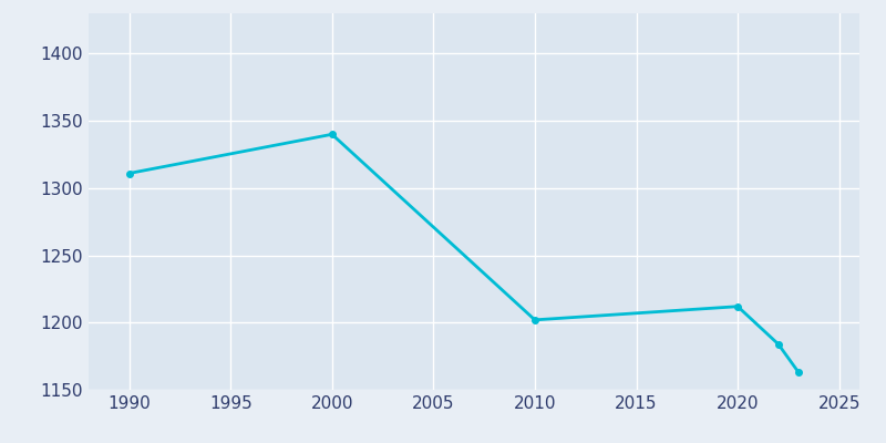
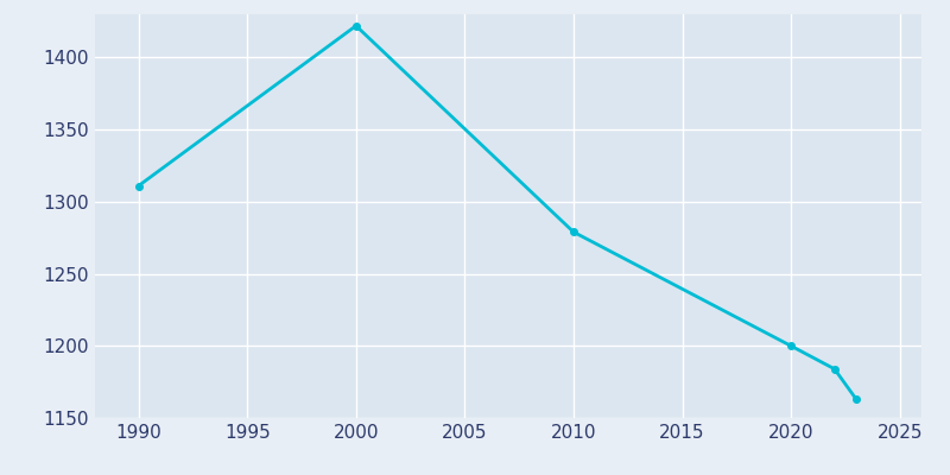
2000: 1340 -> 1422
2010: 1202 -> 1279
2020: 1212 -> 1200
